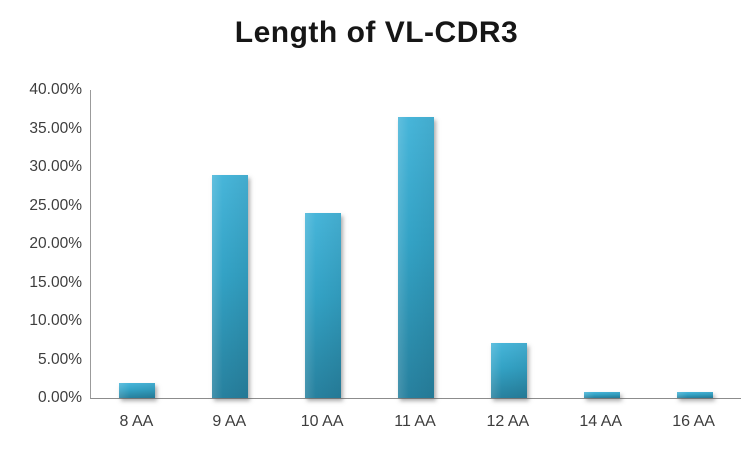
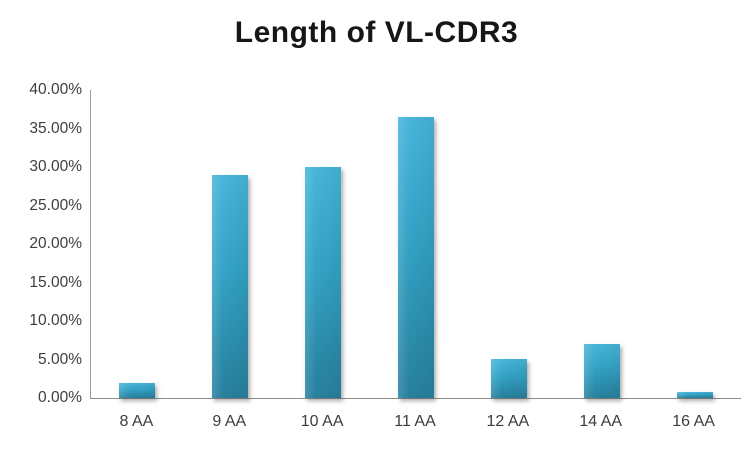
10 AA: 24% -> 30%
12 AA: 7% -> 5%
14 AA: 1% -> 7%
